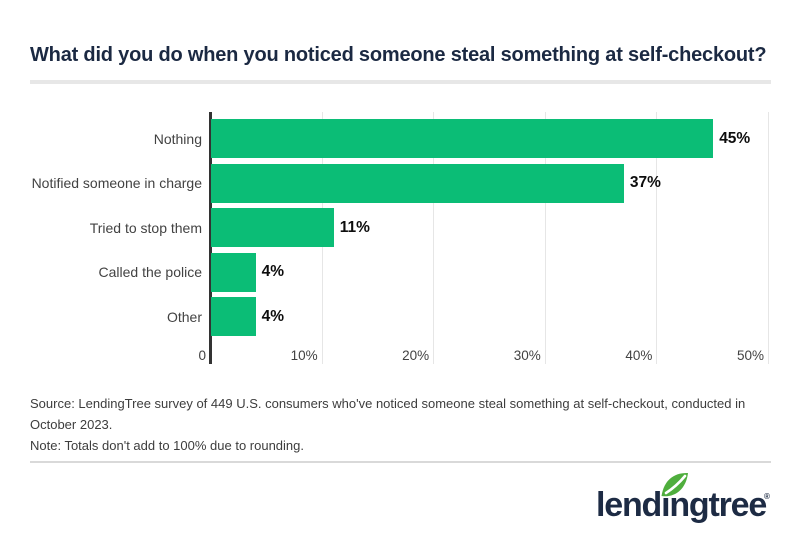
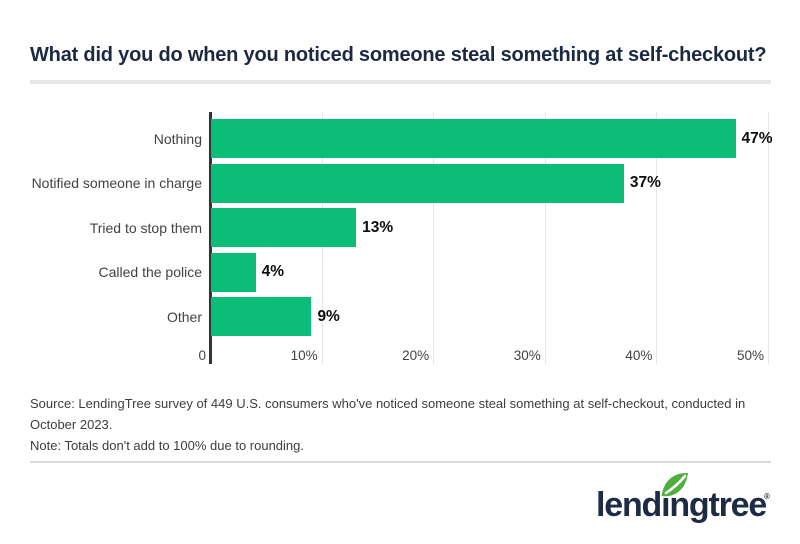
Nothing: 45% -> 47%
Tried to stop them: 11% -> 13%
Other: 4% -> 9%
